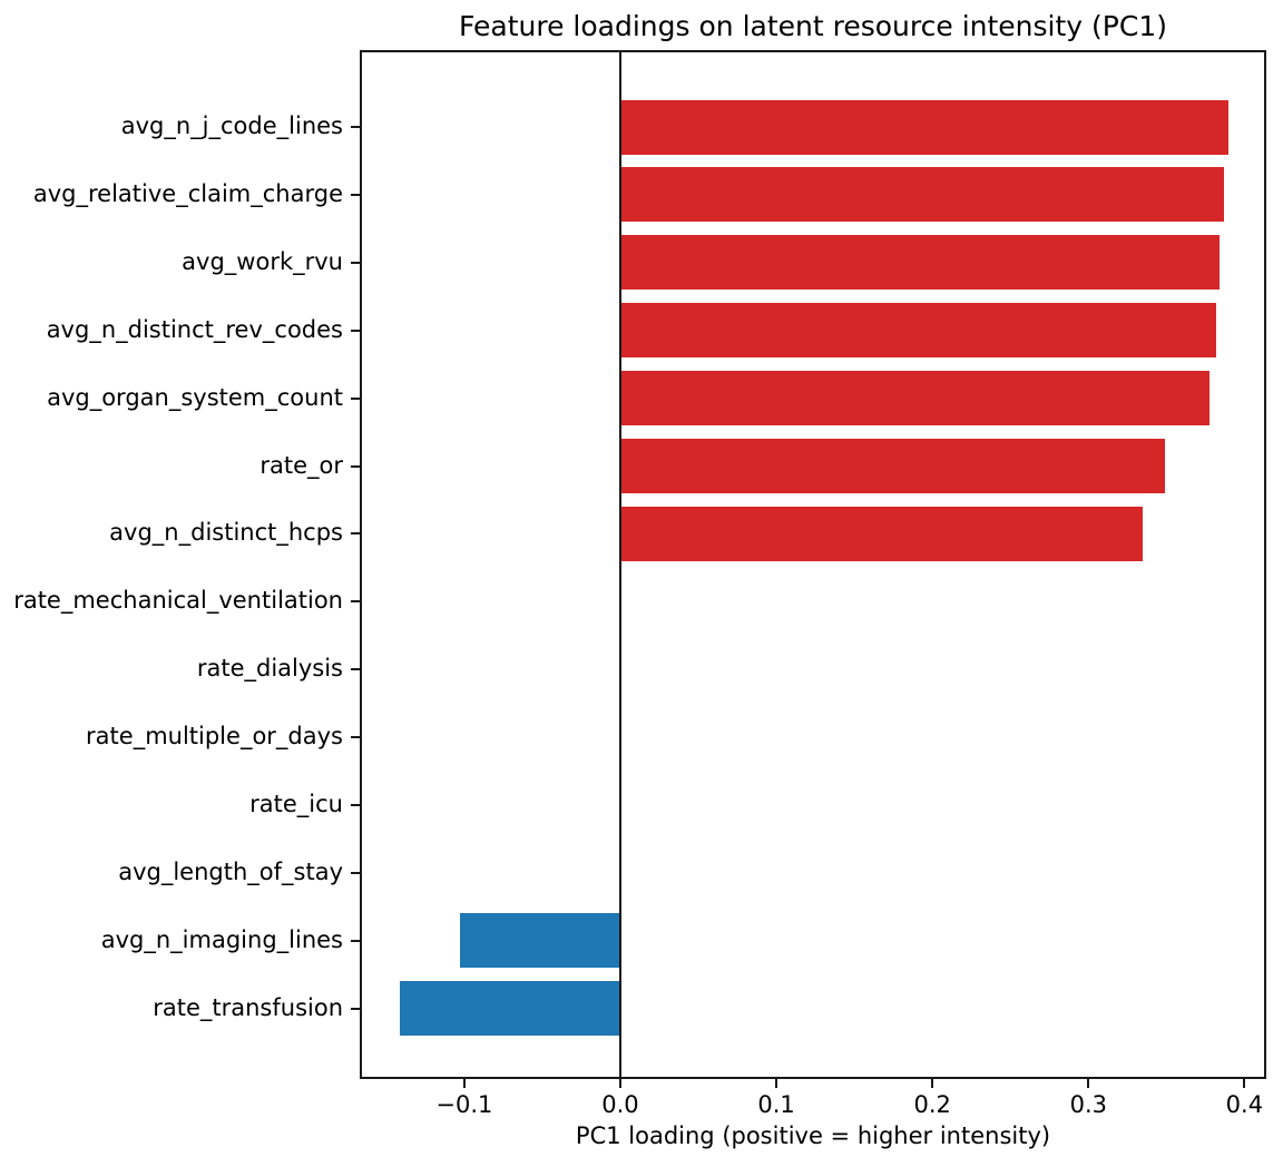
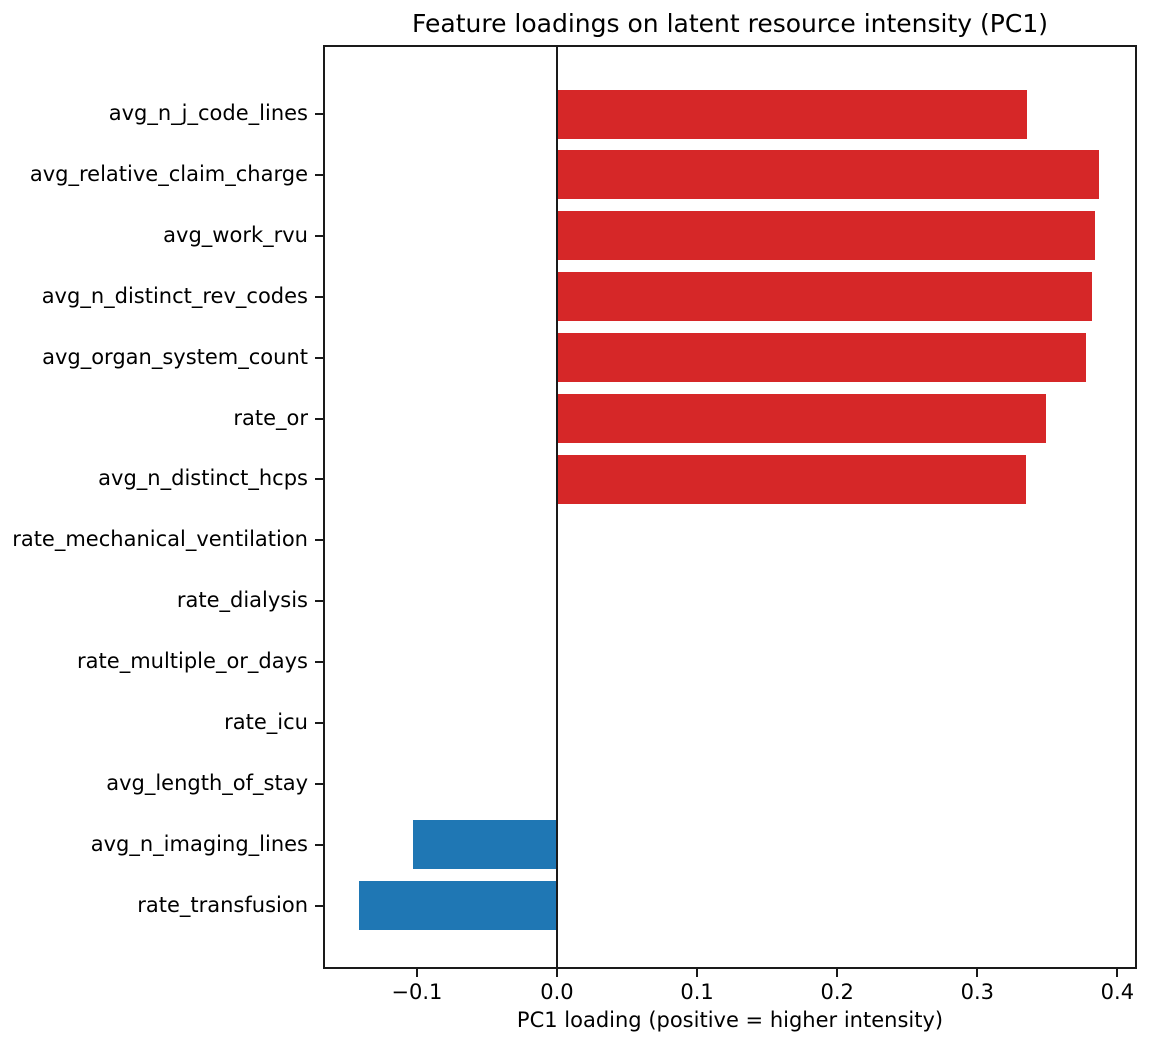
avg_n_j_code_lines: 0.389 -> 0.335
